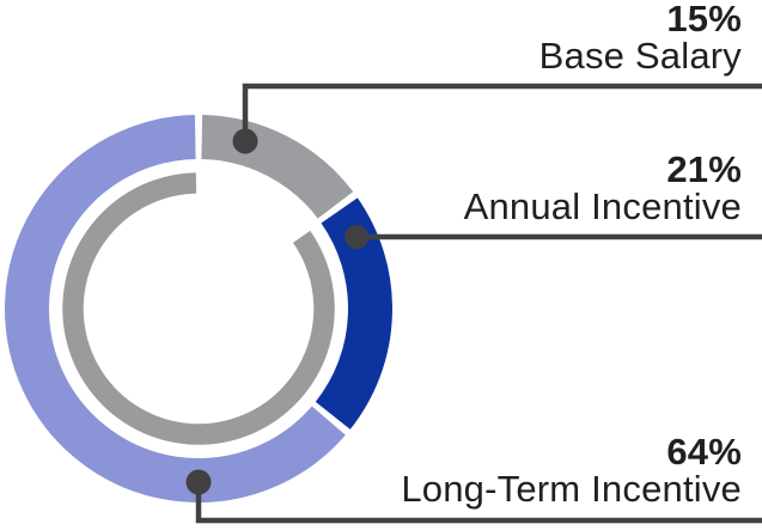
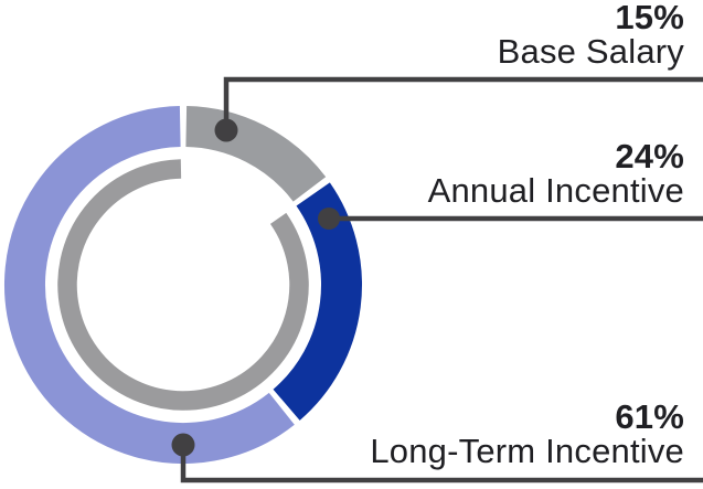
Annual Incentive: 21% -> 24%
Long-Term Incentive: 64% -> 61%
